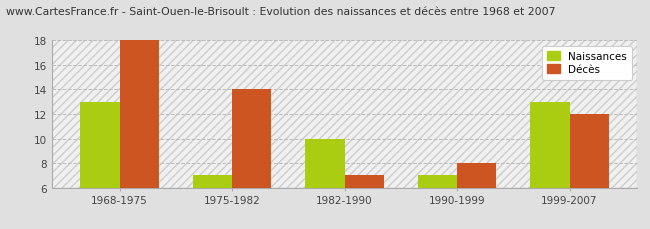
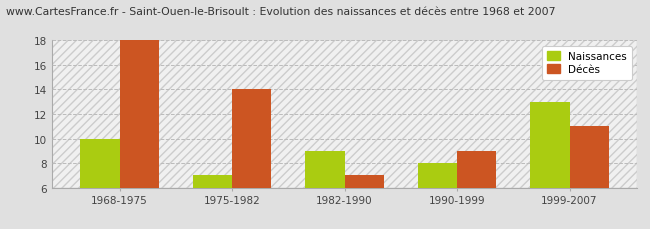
Naissances/1968-1975: 13 -> 10
Naissances/1982-1990: 10 -> 9
Naissances/1990-1999: 7 -> 8
Décès/1990-1999: 8 -> 9
Décès/1999-2007: 12 -> 11
